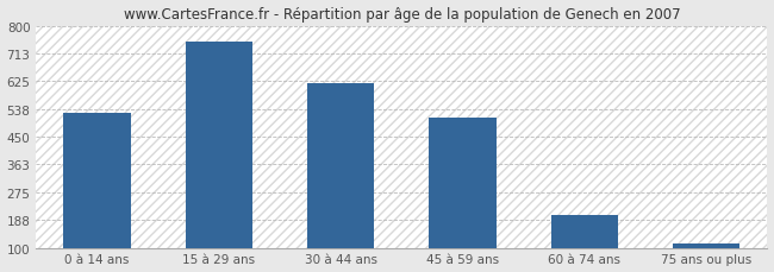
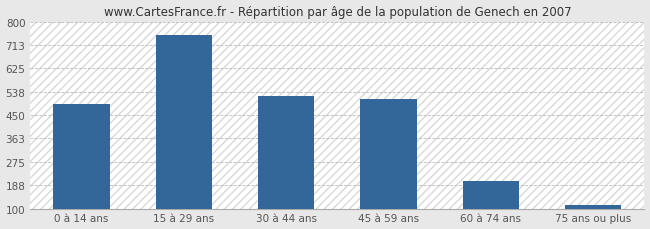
0 à 14 ans: 525 -> 490
30 à 44 ans: 620 -> 522
